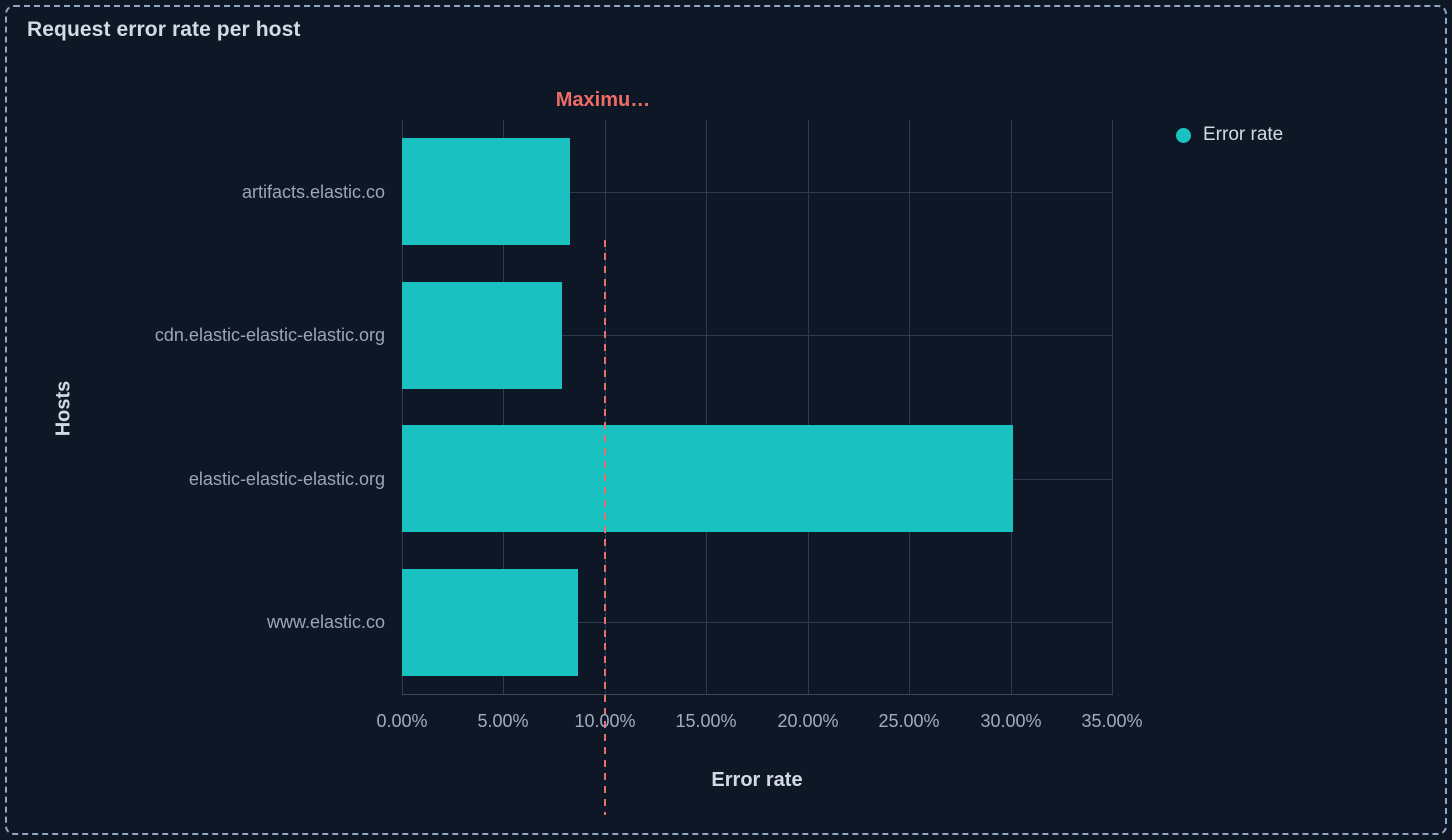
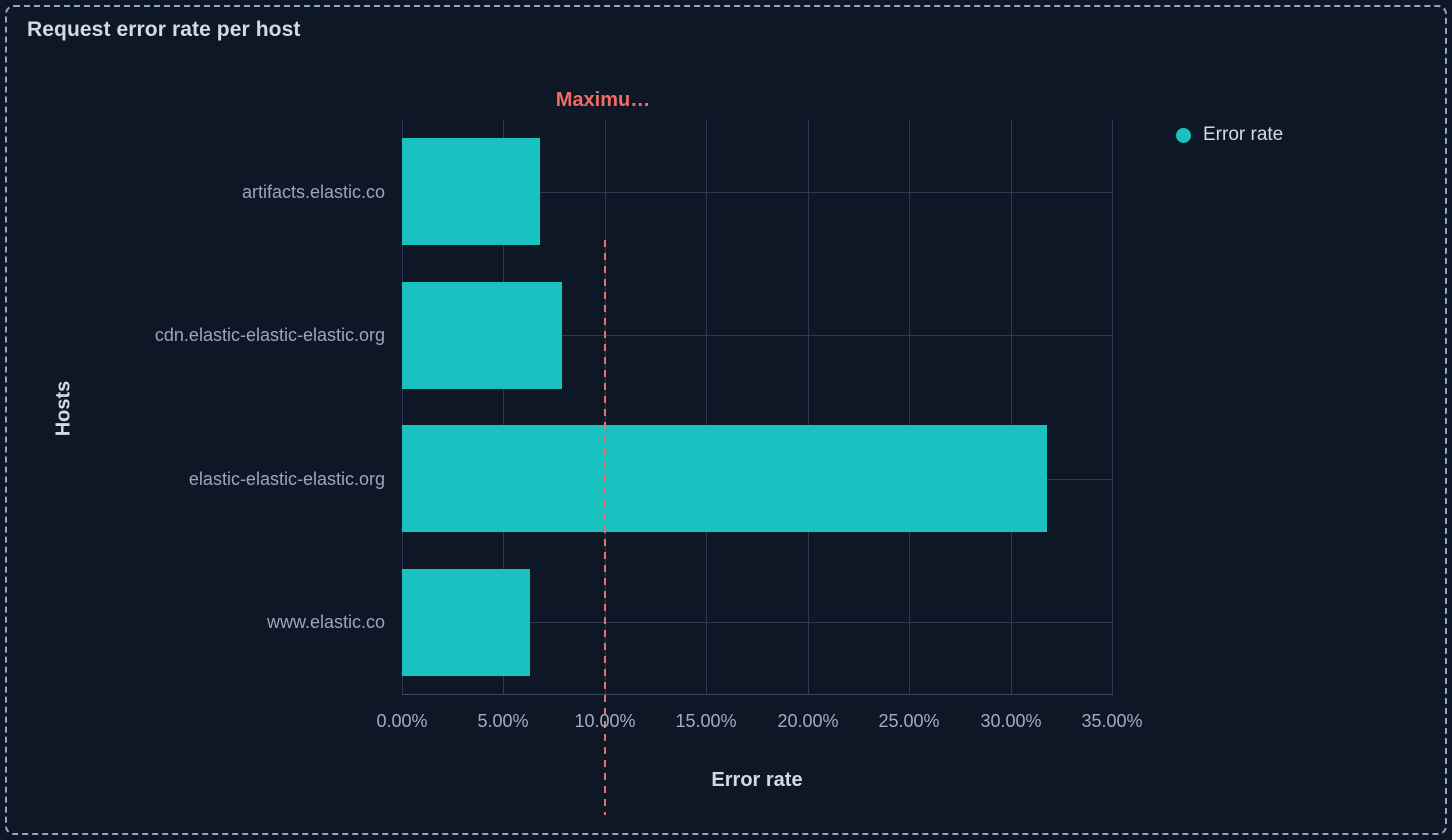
artifacts.elastic.co: 8.3% -> 6.8%
elastic-elastic-elastic.org: 30.1% -> 31.8%
www.elastic.co: 8.7% -> 6.3%
